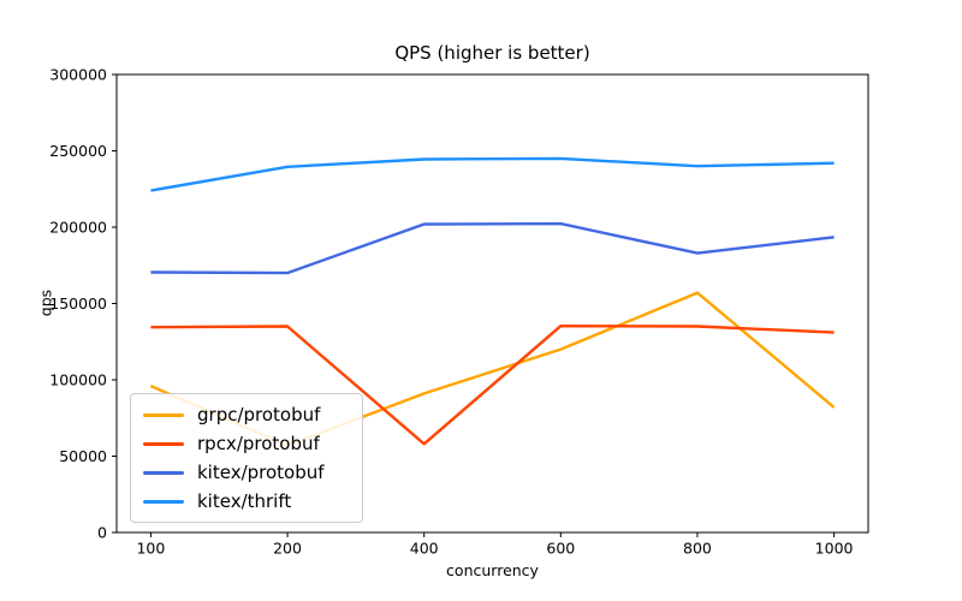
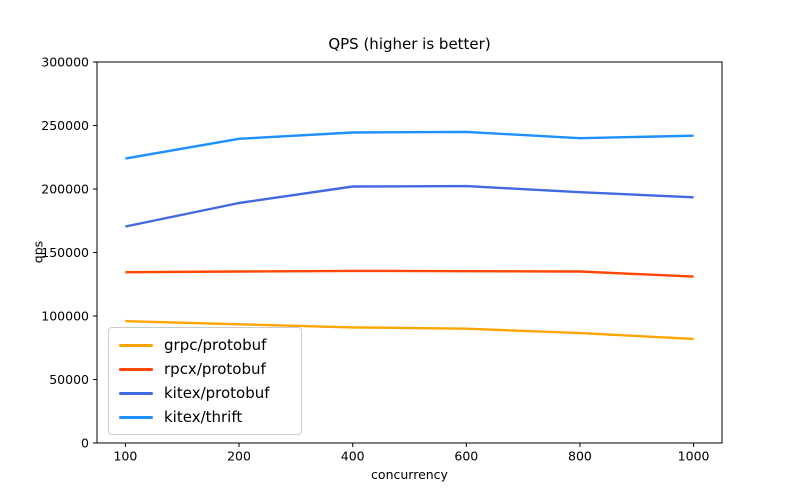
grpc/protobuf/200: 57000 -> 94000
kitex/protobuf/200: 170000 -> 189000
rpcx/protobuf/400: 58000 -> 136000
grpc/protobuf/600: 120000 -> 90000
grpc/protobuf/800: 157000 -> 86000
kitex/protobuf/800: 183000 -> 198000
